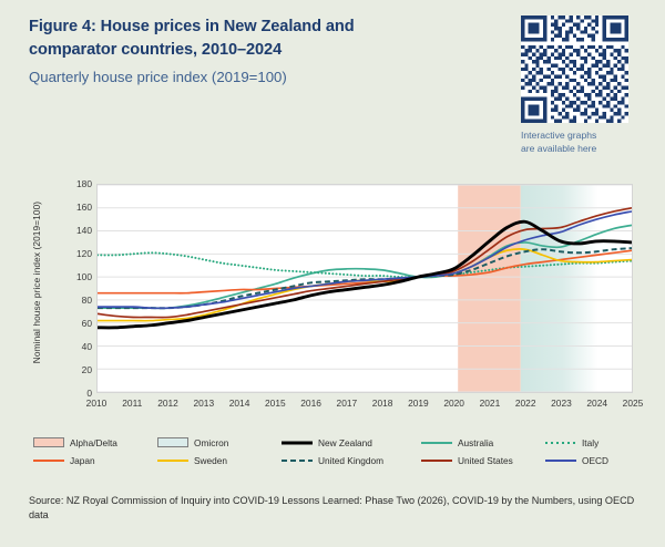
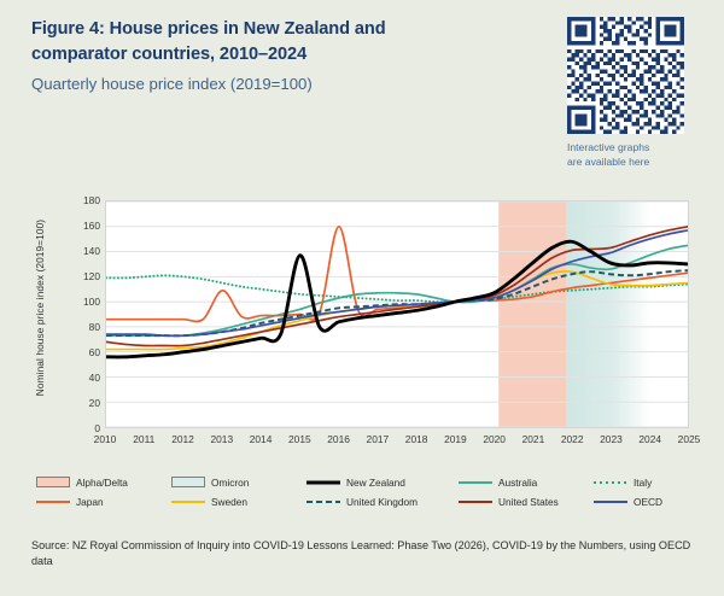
Japan/2013: 87 -> 109
New Zealand/2015: 77 -> 137
Japan/2016: 92 -> 160
